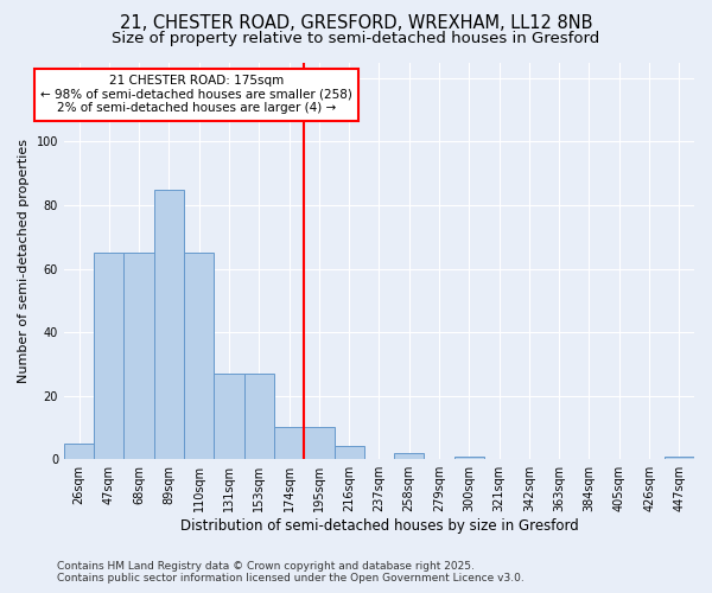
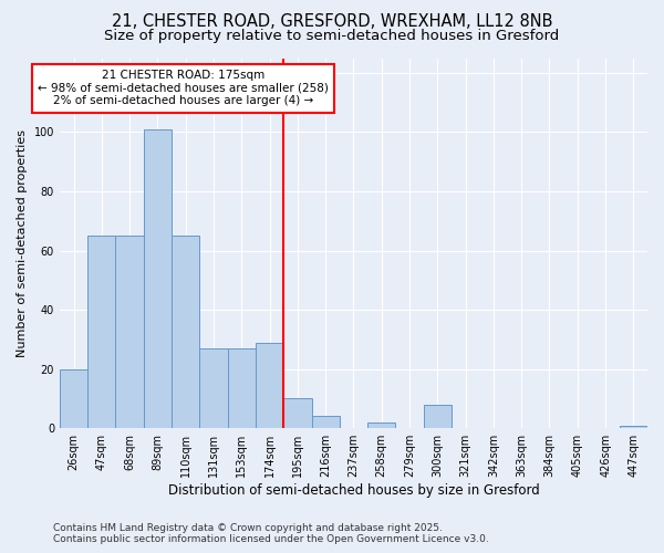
26sqm: 5 -> 20
89sqm: 85 -> 101
174sqm: 10 -> 29
300sqm: 1 -> 8
